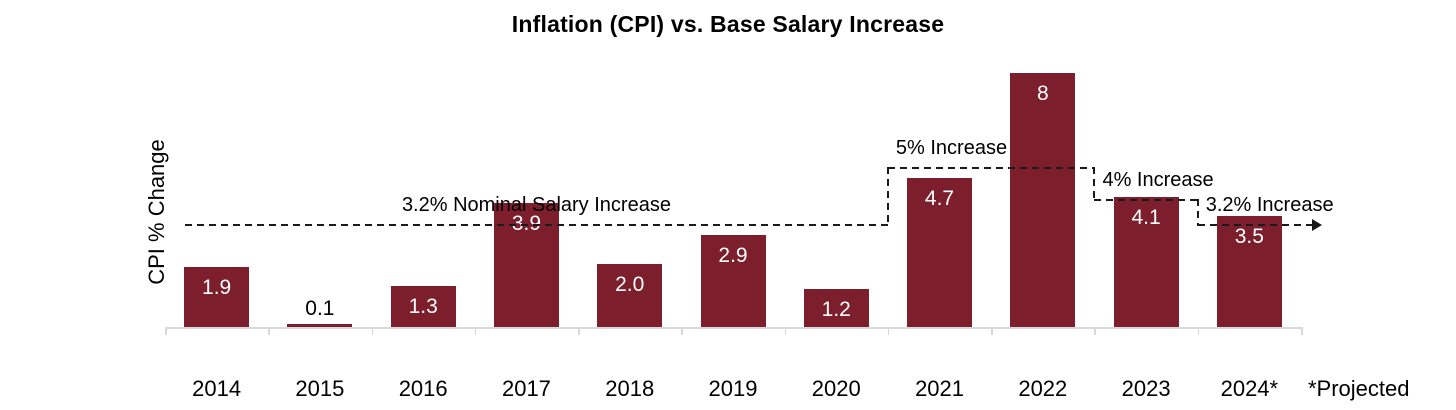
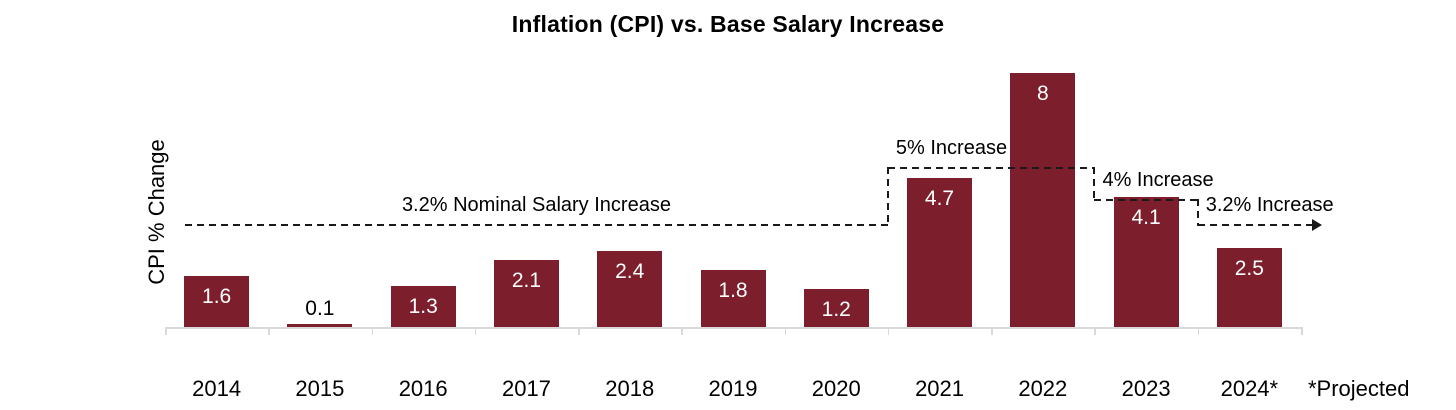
2014: 1.9 -> 1.6
2017: 3.9 -> 2.1
2018: 2.0 -> 2.4
2019: 2.9 -> 1.8
2024*: 3.5 -> 2.5
